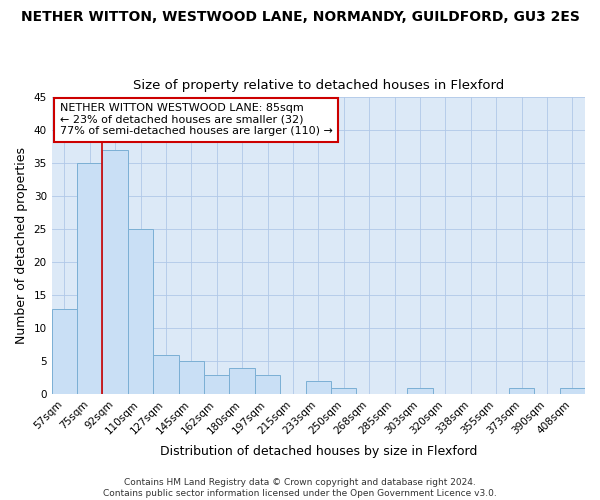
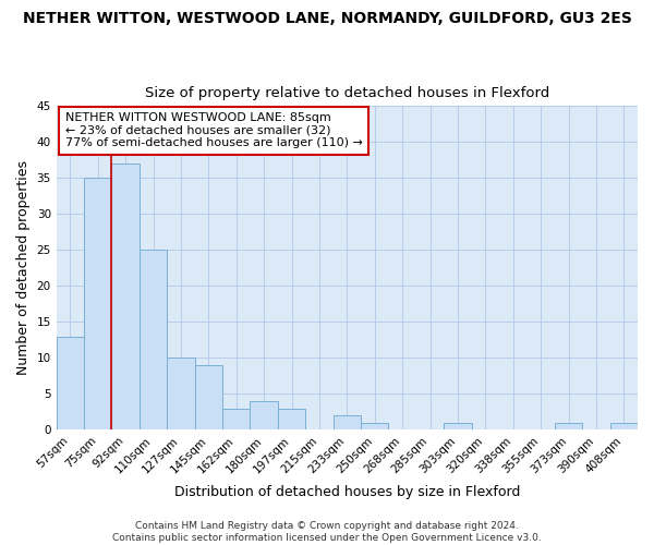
127sqm: 6 -> 10
145sqm: 5 -> 9
